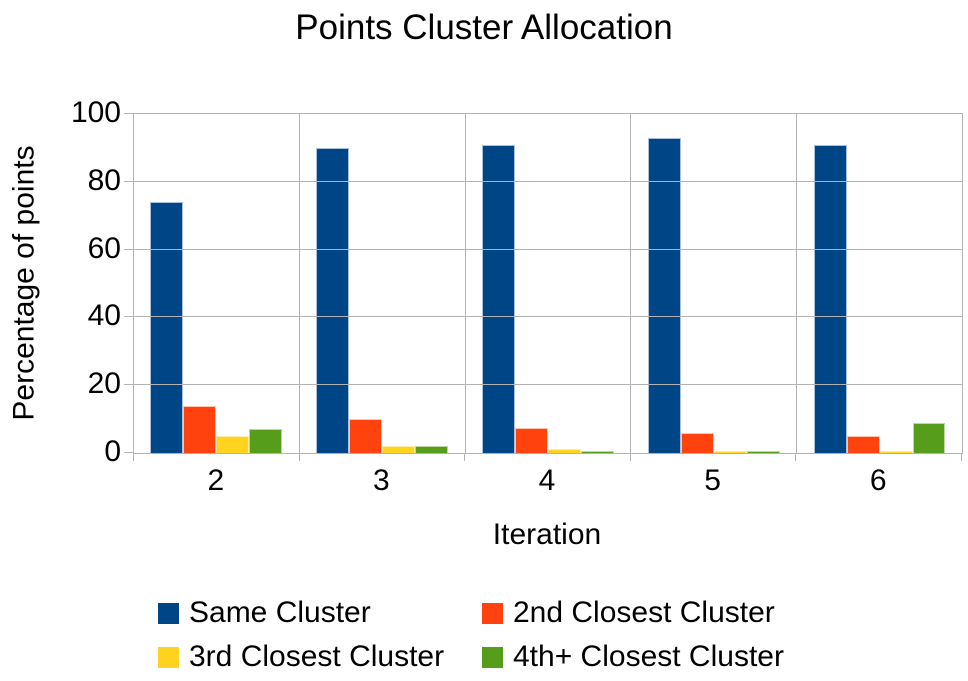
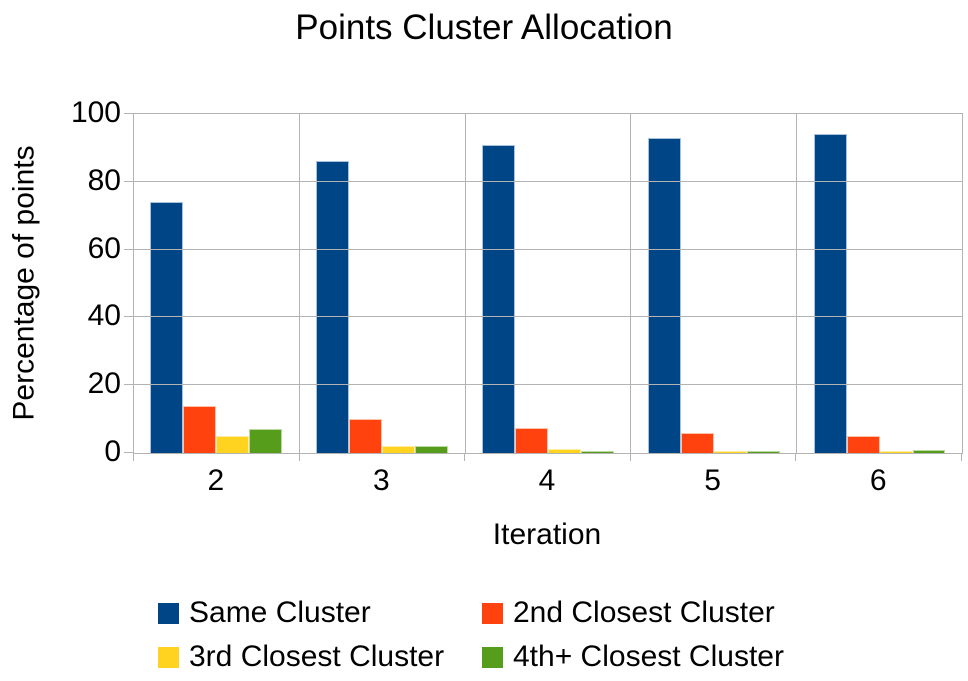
Same Cluster/3: 90 -> 86
Same Cluster/6: 91 -> 94
4th+ Closest Cluster/6: 9 -> 1
